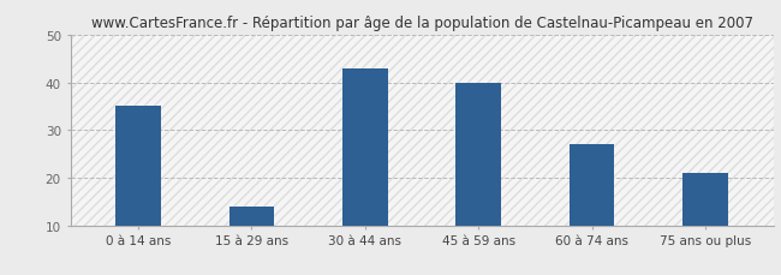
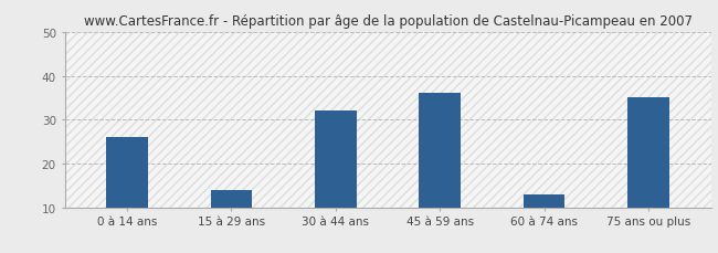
0 à 14 ans: 35 -> 26
30 à 44 ans: 43 -> 32
45 à 59 ans: 40 -> 36
60 à 74 ans: 27 -> 13
75 ans ou plus: 21 -> 35
